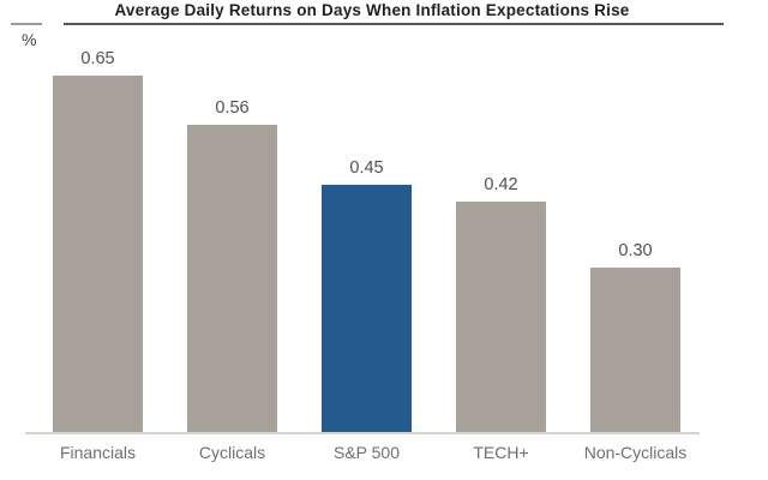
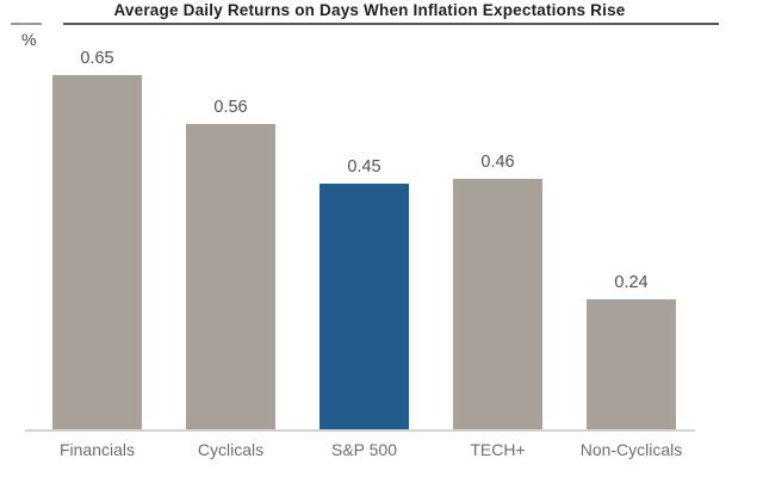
TECH+: 0.42 -> 0.46
Non-Cyclicals: 0.30 -> 0.24
